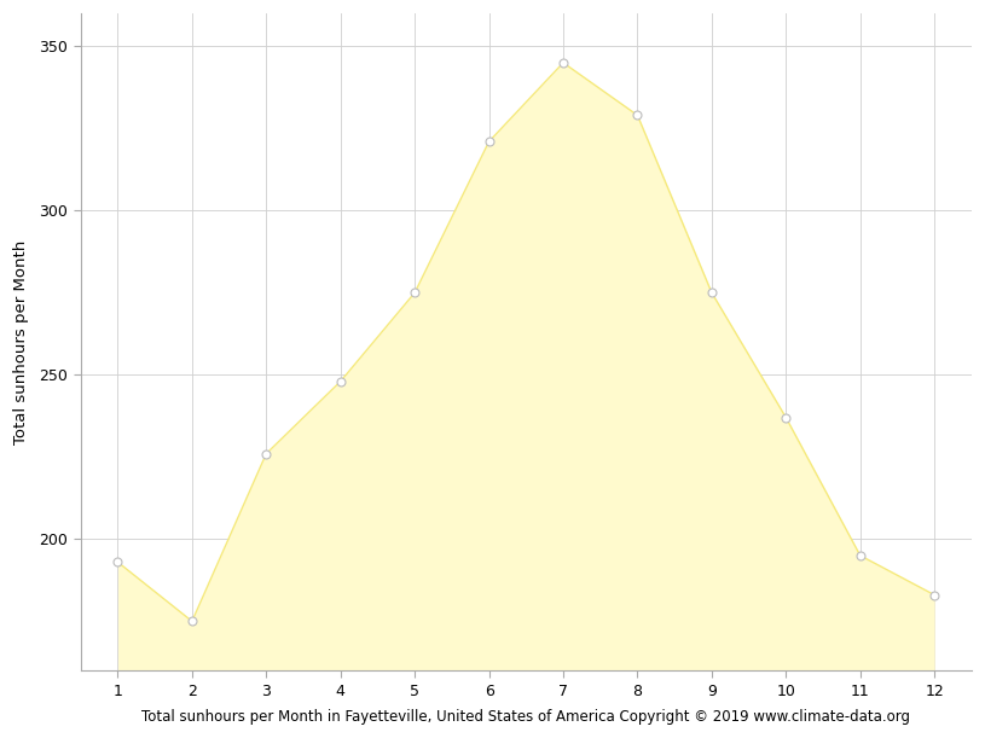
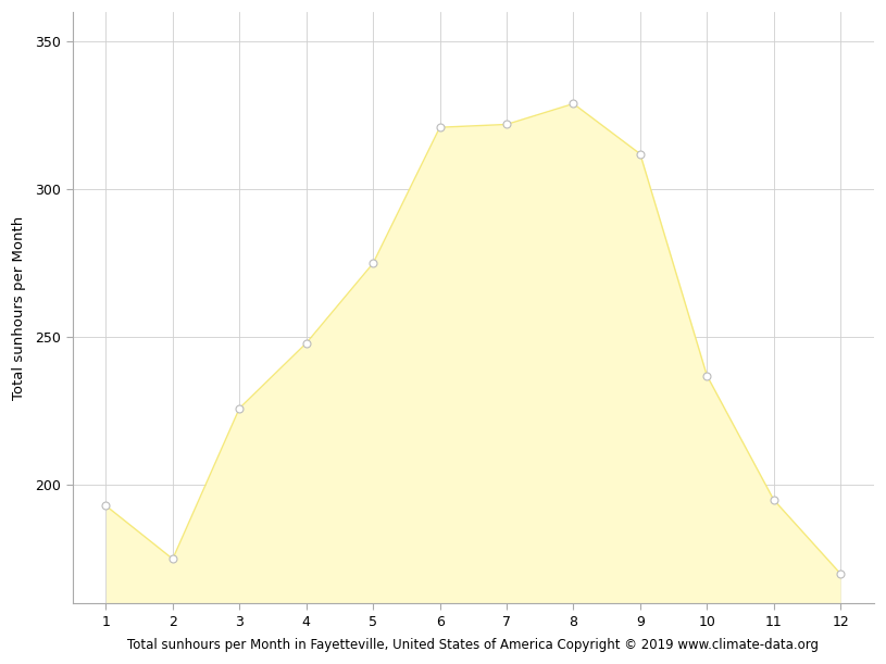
7: 345 -> 322
9: 275 -> 312
12: 183 -> 170
